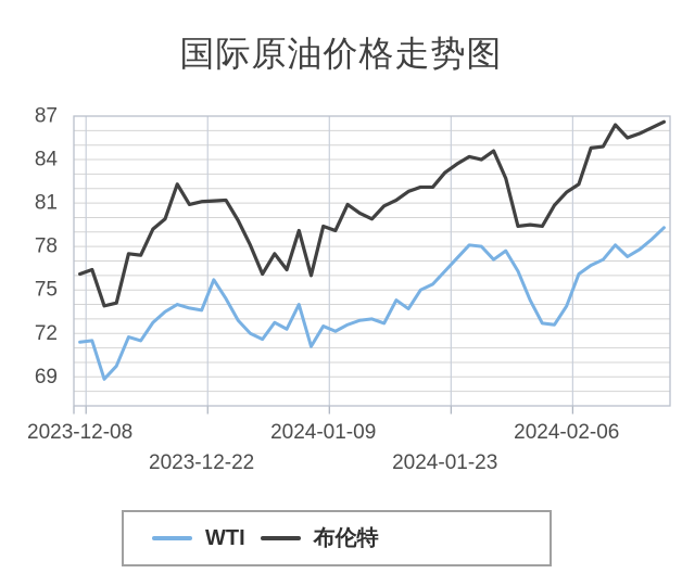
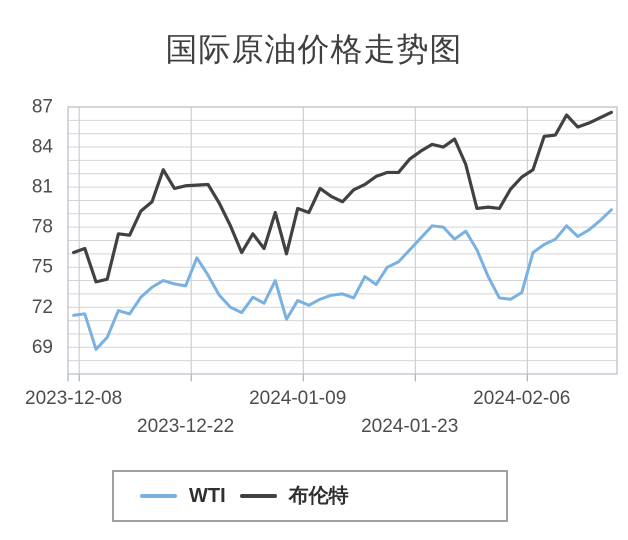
WTI/2024-02-06: 73.9 -> 73.1
